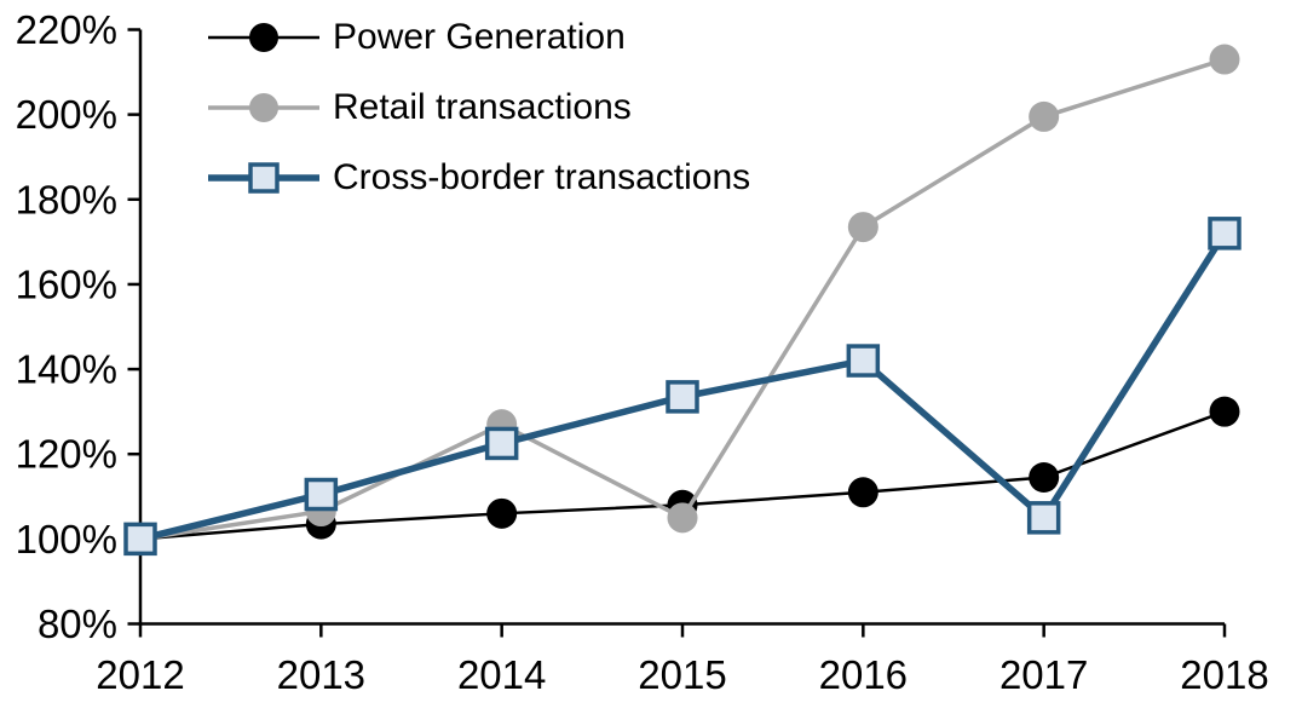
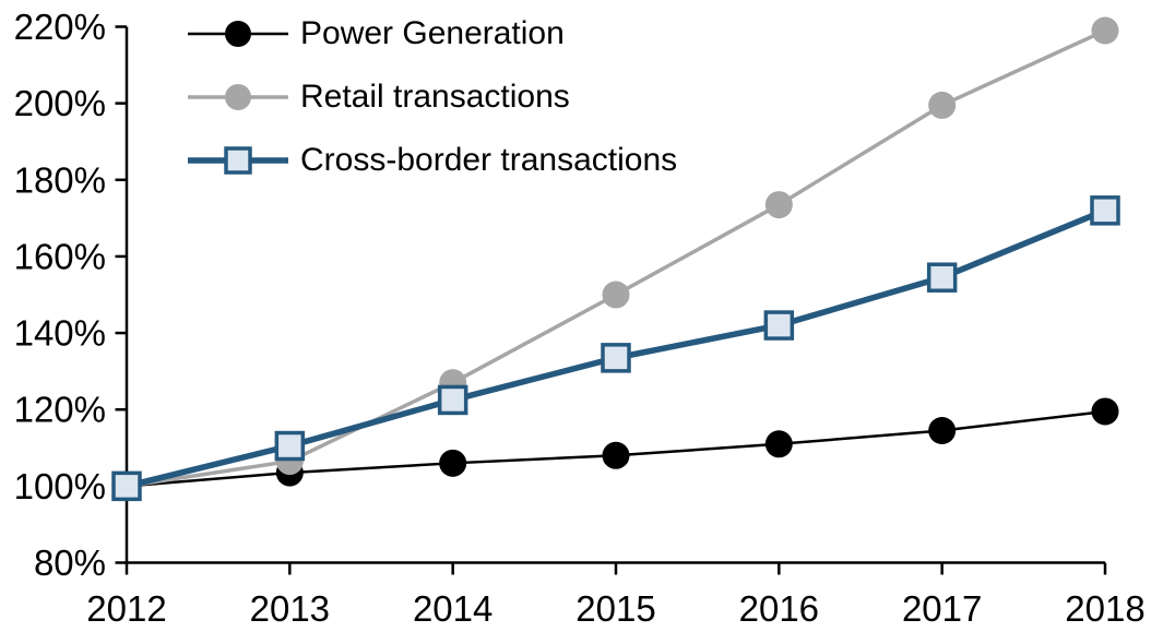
Retail transactions/2015: 105% -> 150%
Cross-border transactions/2017: 105% -> 154%
Power Generation/2018: 130% -> 120%
Retail transactions/2018: 213% -> 219%
